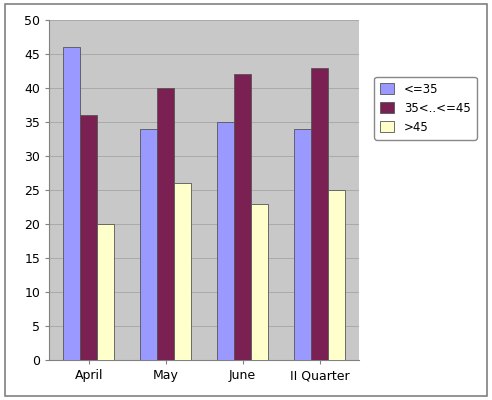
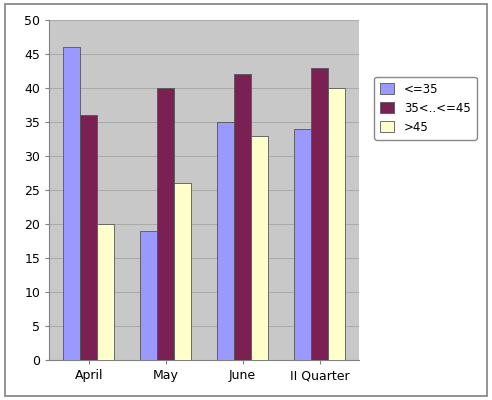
<=35/May: 34 -> 19
>45/June: 23 -> 33
>45/II Quarter: 25 -> 40
